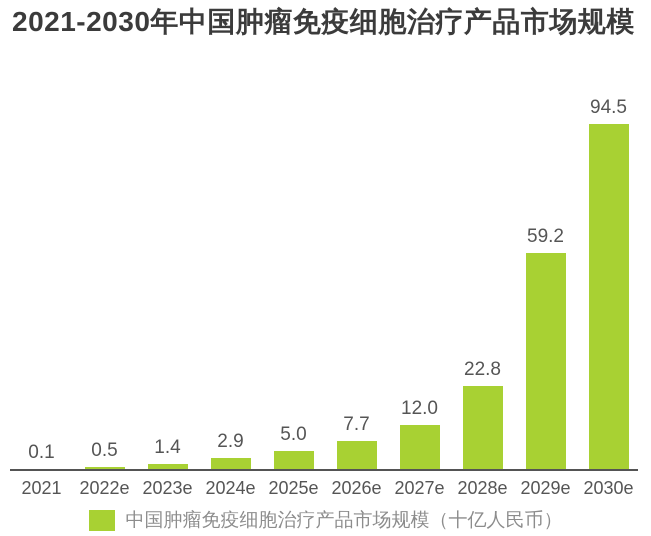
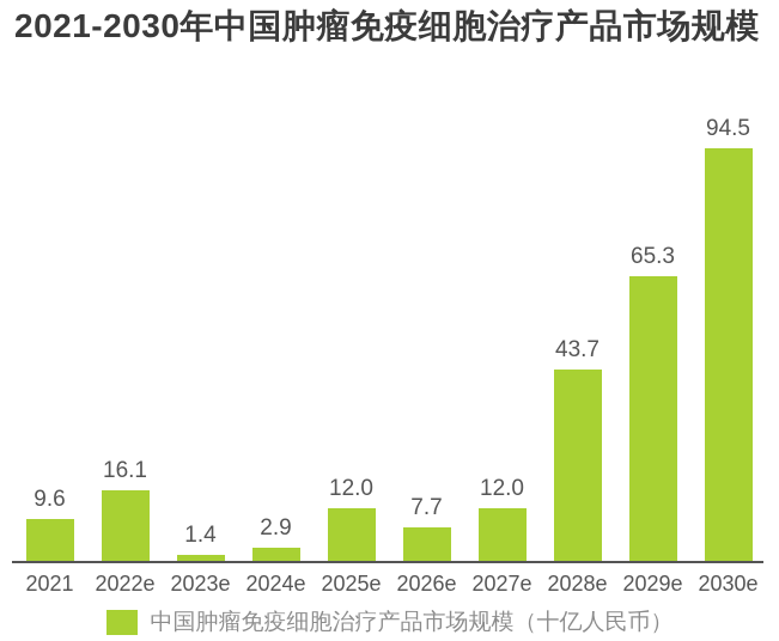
2021: 0.1 -> 9.6
2022e: 0.5 -> 16.1
2025e: 5.0 -> 12.0
2028e: 22.8 -> 43.7
2029e: 59.2 -> 65.3
